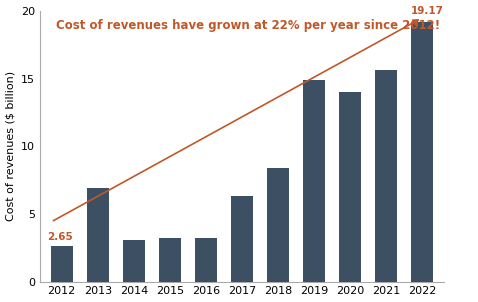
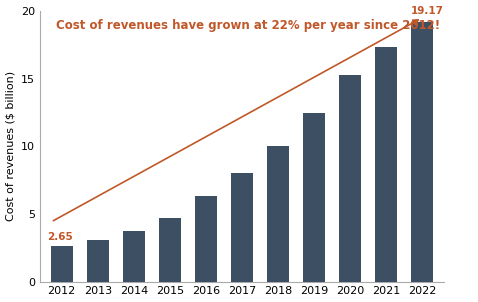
2013: 6.9 -> 3.0
2014: 3.1 -> 3.8
2015: 3.2 -> 4.7
2016: 3.2 -> 6.3
2017: 6.3 -> 8.0
2018: 8.4 -> 10.0
2019: 14.9 -> 12.4
2020: 14.0 -> 15.3
2021: 15.6 -> 17.3
